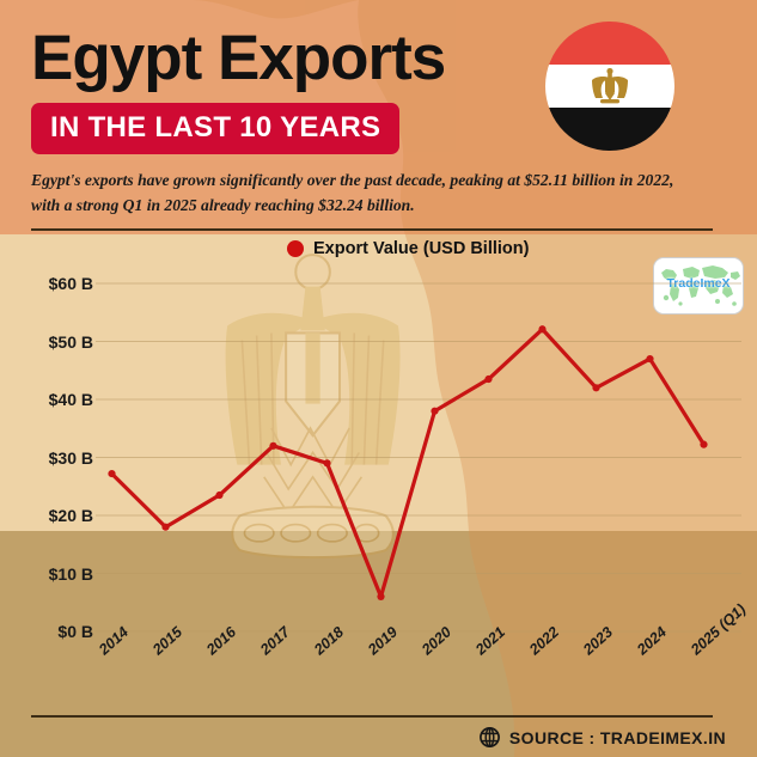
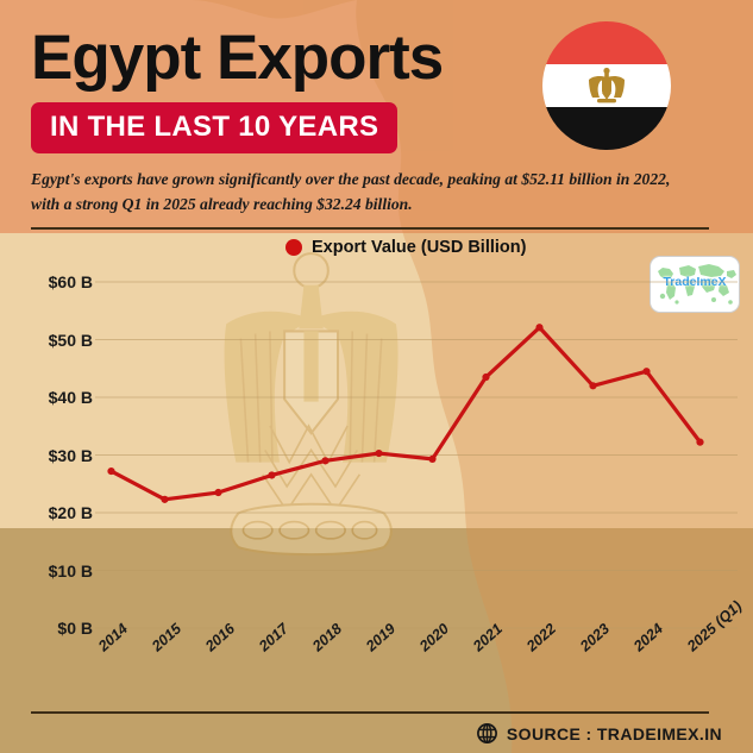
2015: $18B -> $22B
2017: $32B -> $26B
2019: $6B -> $30B
2020: $38B -> $29B
2024: $47B -> $44B
